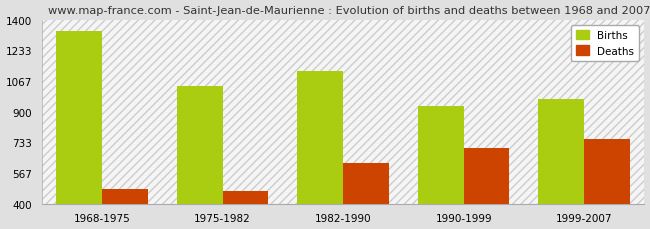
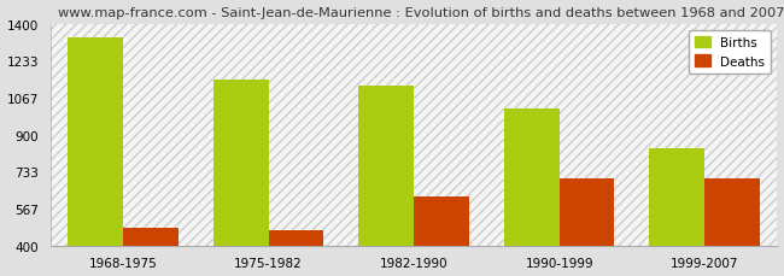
Births/1975-1982: 1040 -> 1150
Births/1990-1999: 930 -> 1020
Births/1999-2007: 970 -> 840
Deaths/1999-2007: 750 -> 700
